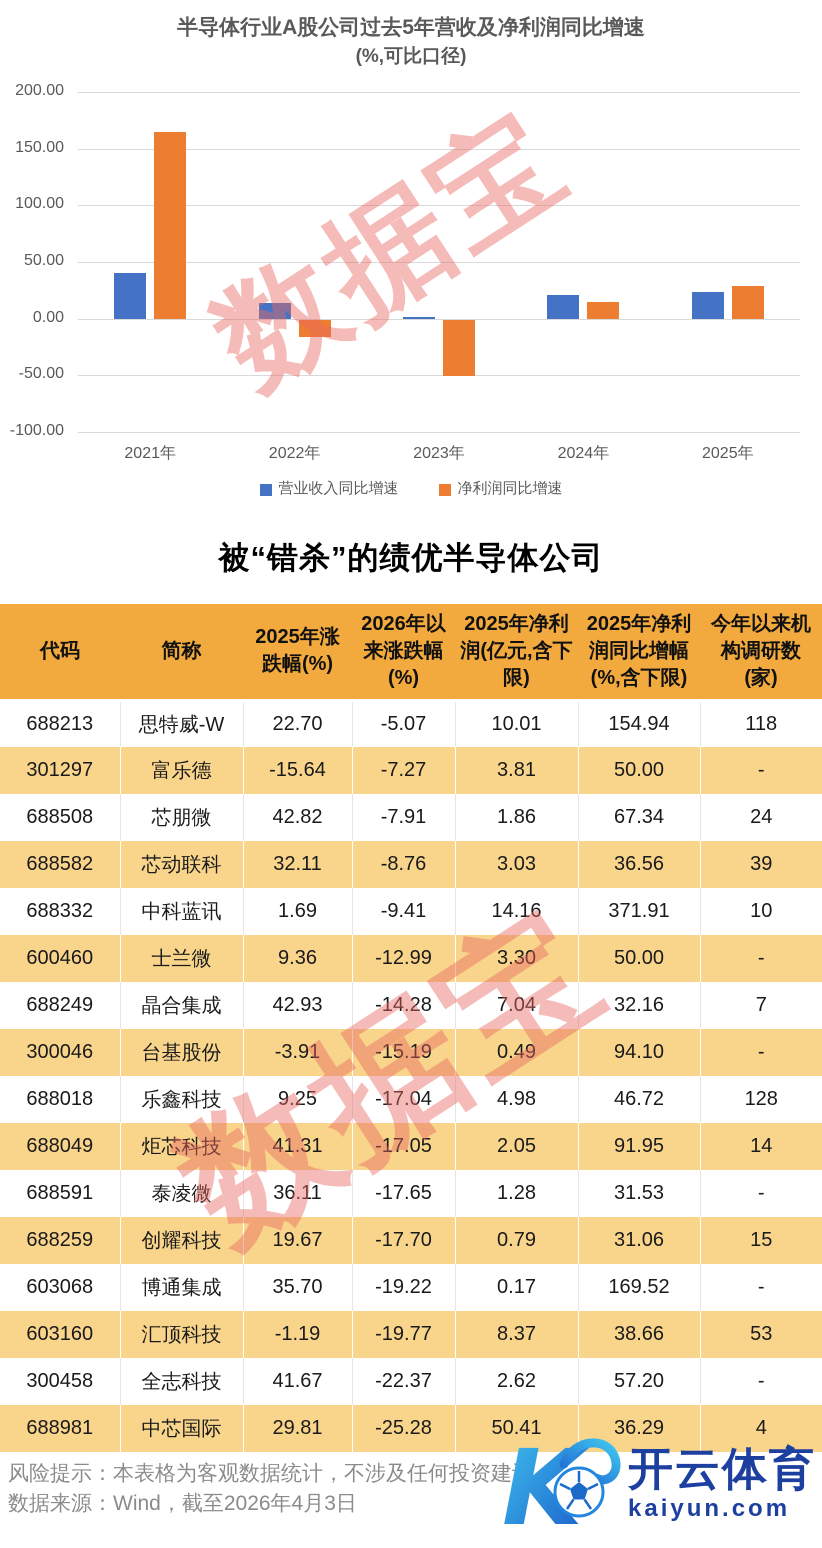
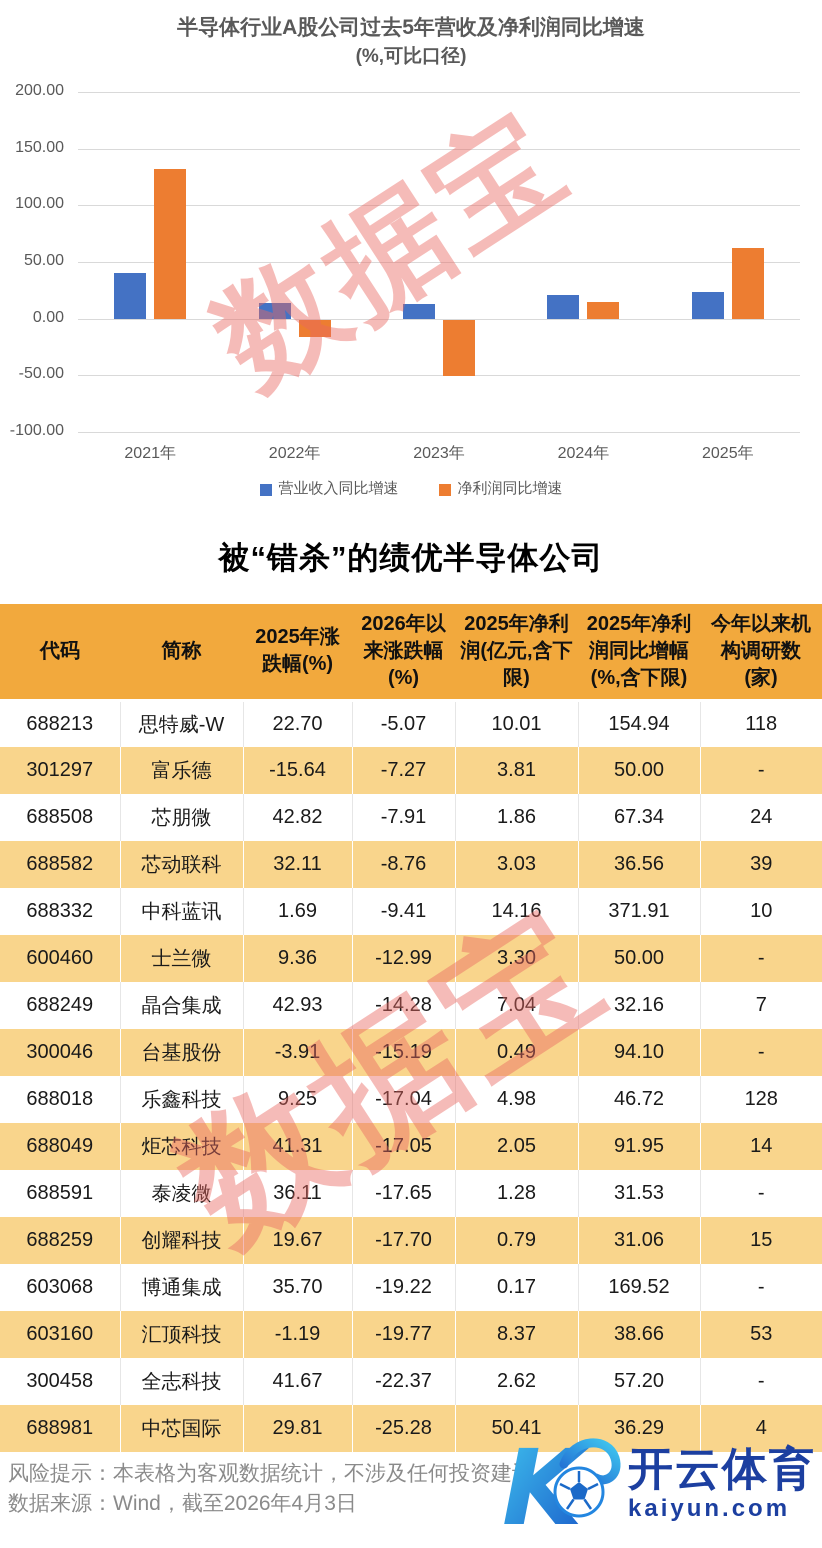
净利润同比增速/2021年: 165 -> 132
营业收入同比增速/2023年: 2 -> 13
净利润同比增速/2025年: 29 -> 62
